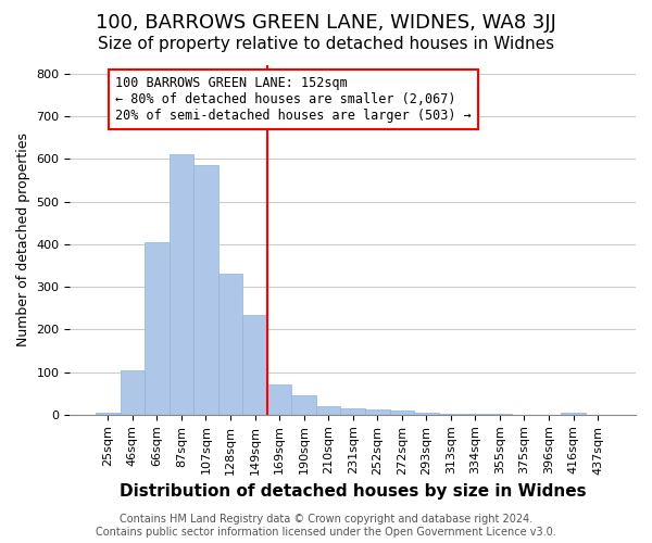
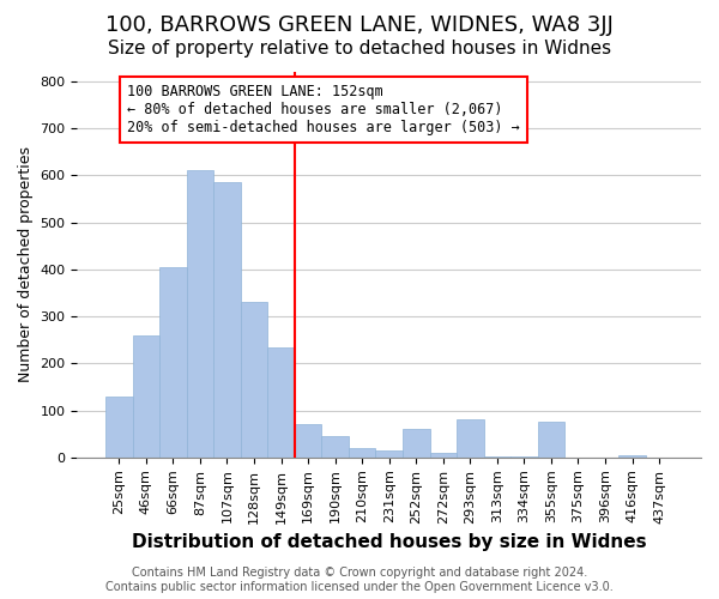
25sqm: 5 -> 130
46sqm: 105 -> 260
252sqm: 12 -> 60
293sqm: 5 -> 80
355sqm: 1 -> 75
